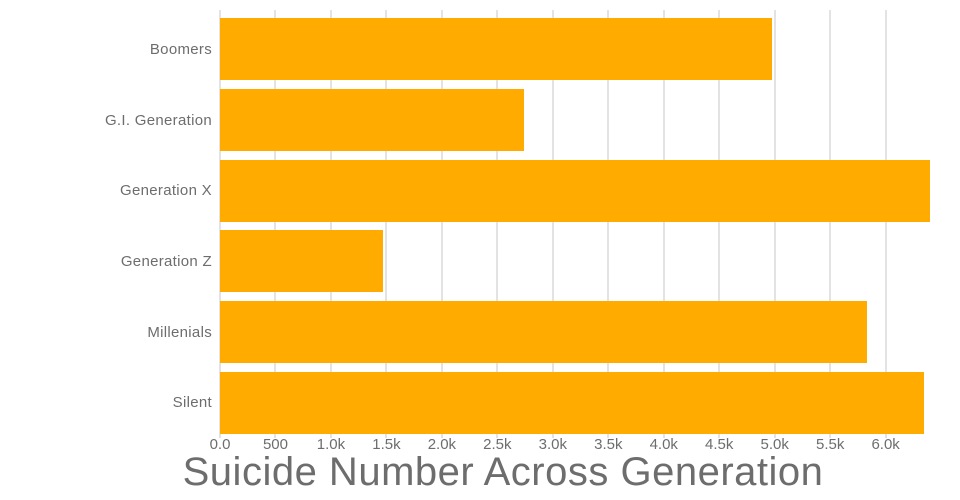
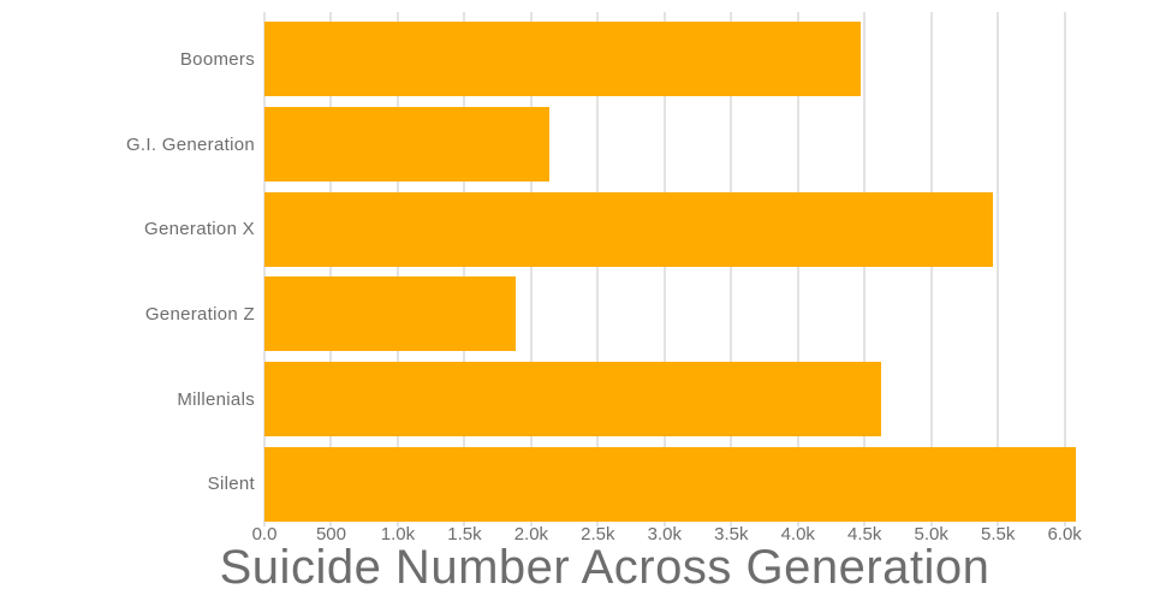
Boomers: 4.98k -> 4.47k
G.I. Generation: 2.74k -> 2.14k
Generation X: 6.40k -> 5.46k
Generation Z: 1.47k -> 1.88k
Millenials: 5.83k -> 4.62k
Silent: 6.35k -> 6.08k
